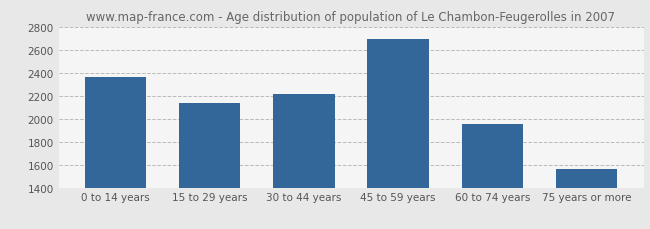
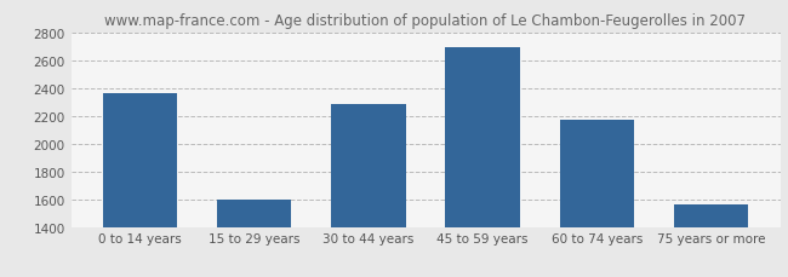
15 to 29 years: 2140 -> 1600
30 to 44 years: 2210 -> 2280
60 to 74 years: 1950 -> 2170
